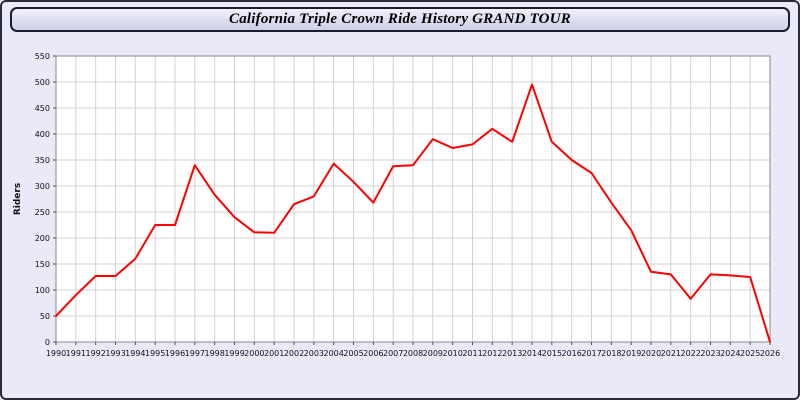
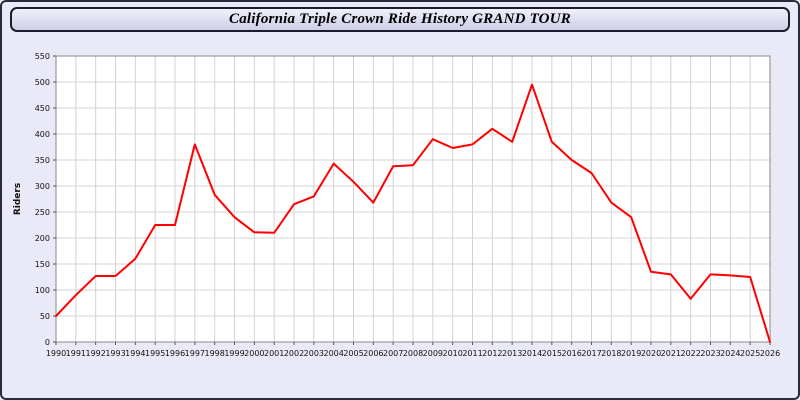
1997: 340 -> 380
2019: 220 -> 240
